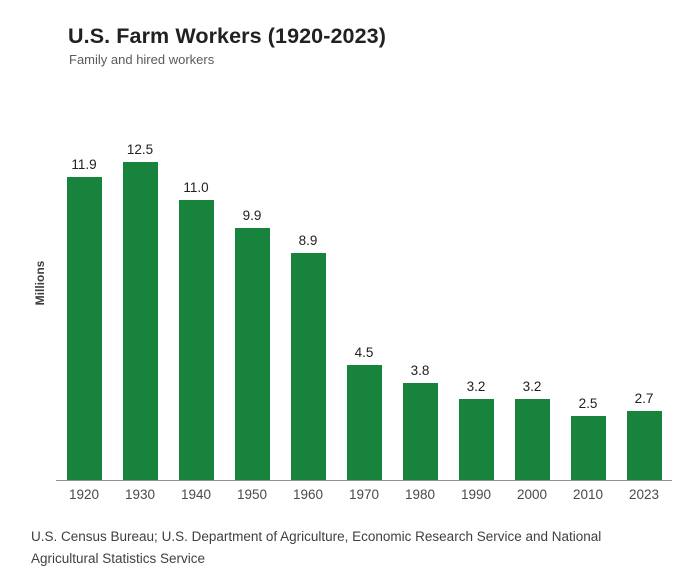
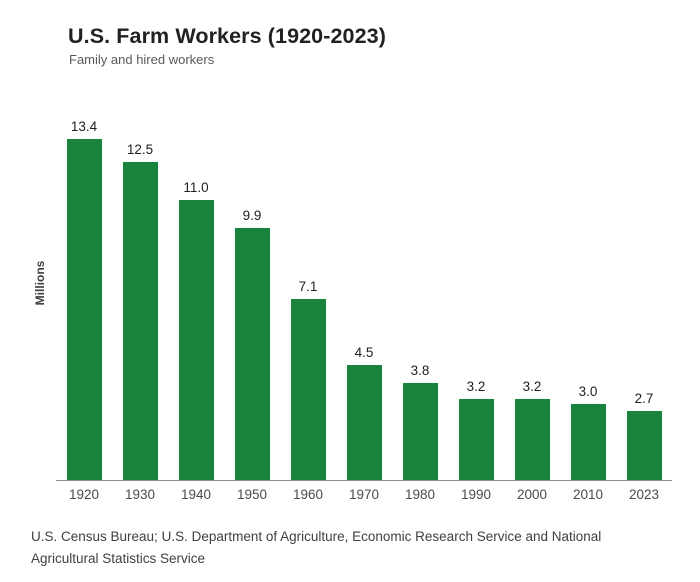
1920: 11.9 -> 13.4
1960: 8.9 -> 7.1
2010: 2.5 -> 3.0
